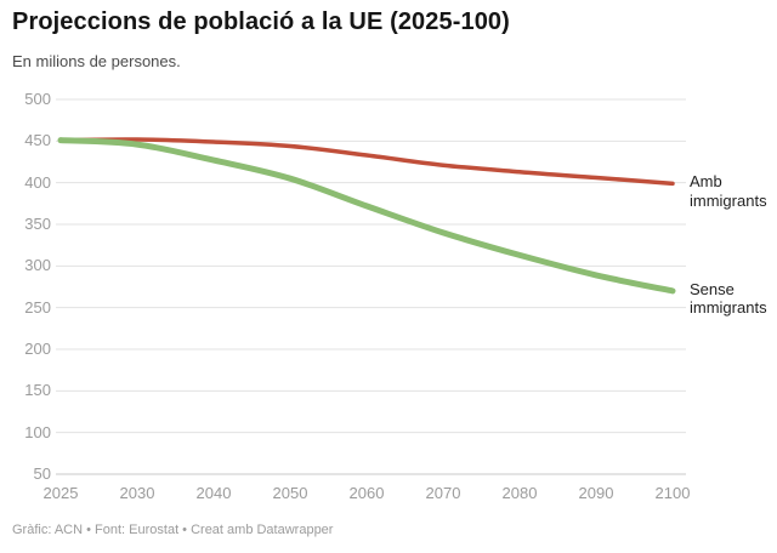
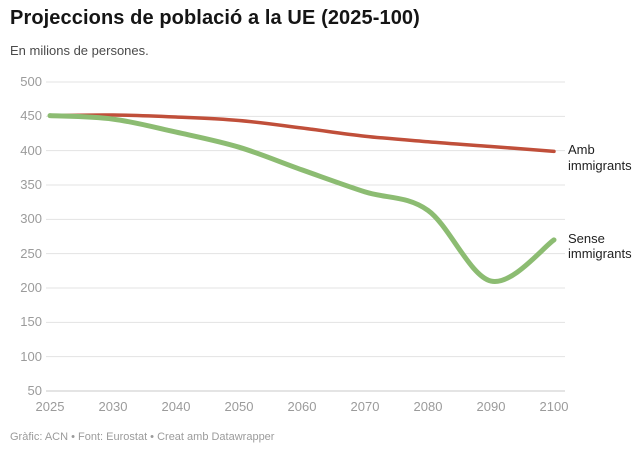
Sense immigrants/2090: 290 -> 210
